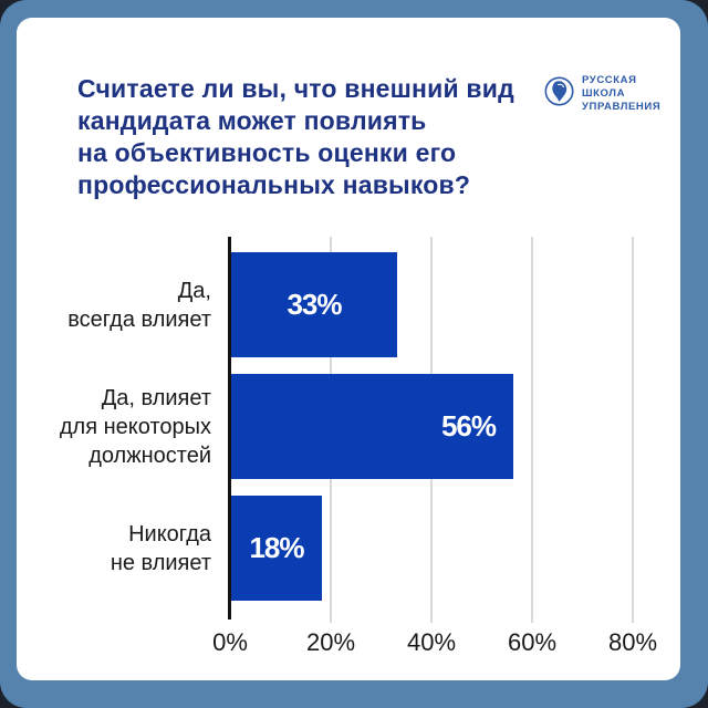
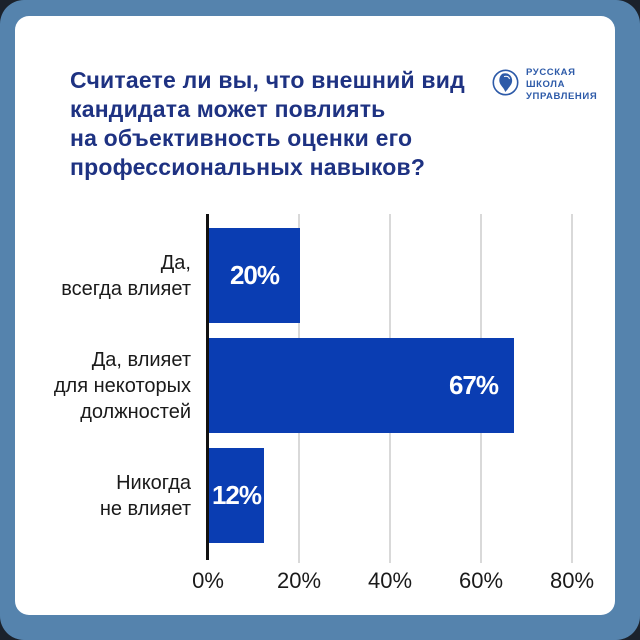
Да, всегда влияет: 33% -> 20%
Да, влияет для некоторых должностей: 56% -> 67%
Никогда не влияет: 18% -> 12%
